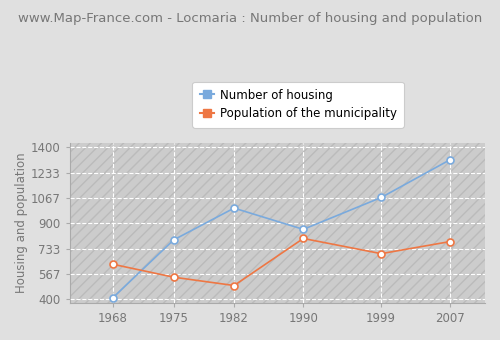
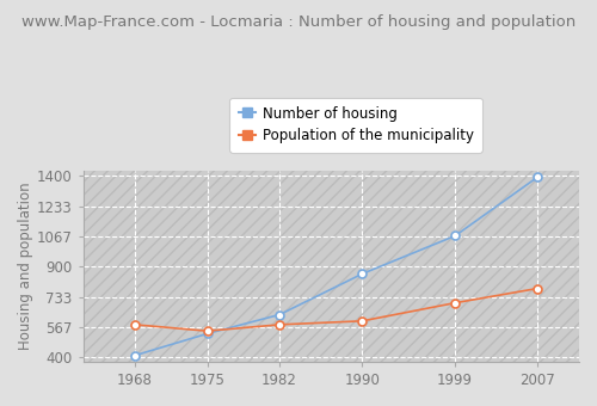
Population of the municipality/1968: 630 -> 580
Number of housing/1975: 790 -> 530
Number of housing/1982: 1000 -> 640
Population of the municipality/1982: 490 -> 580
Population of the municipality/1990: 800 -> 600
Number of housing/2007: 1320 -> 1400
